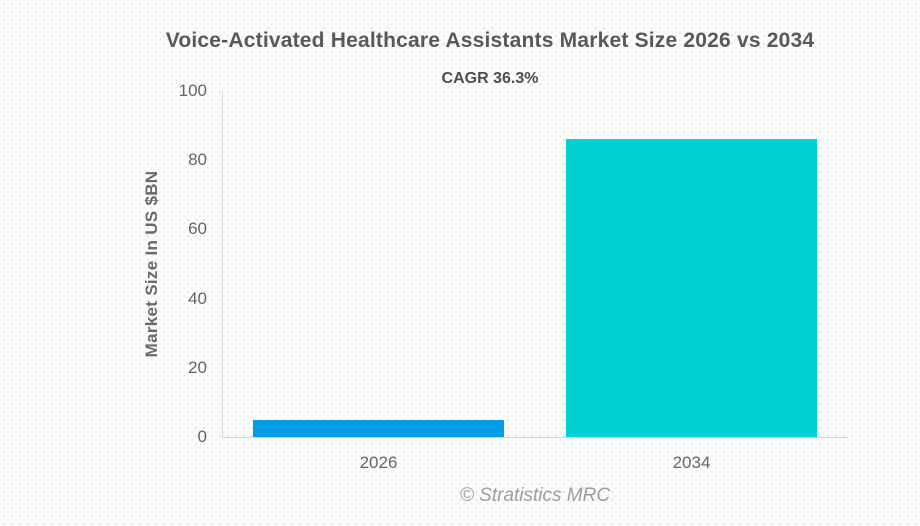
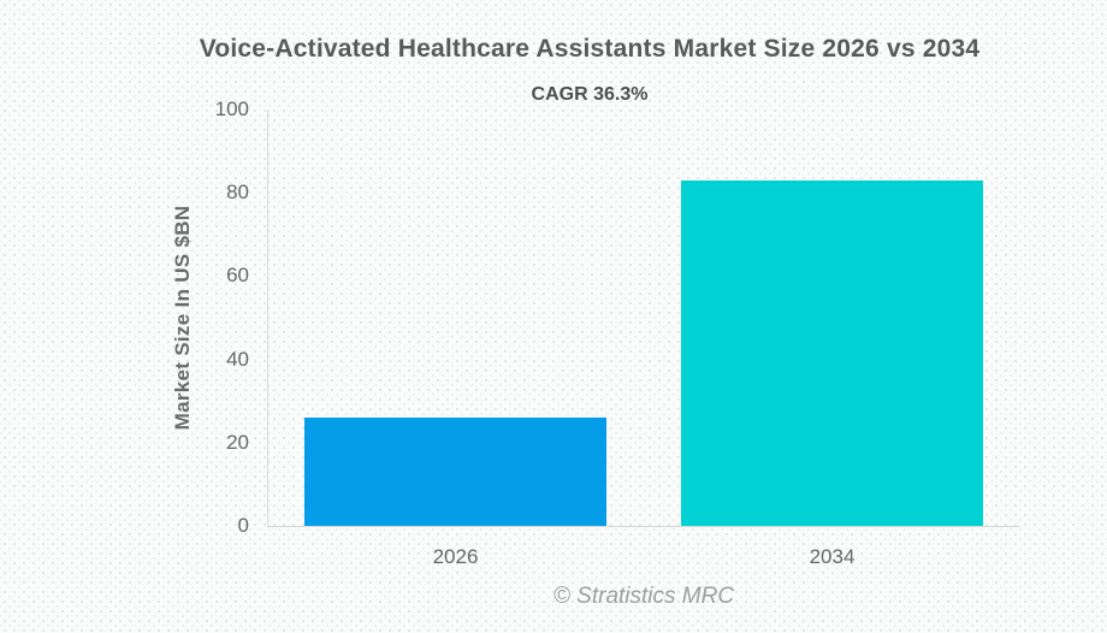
2026: 5 -> 26
2034: 86 -> 83
